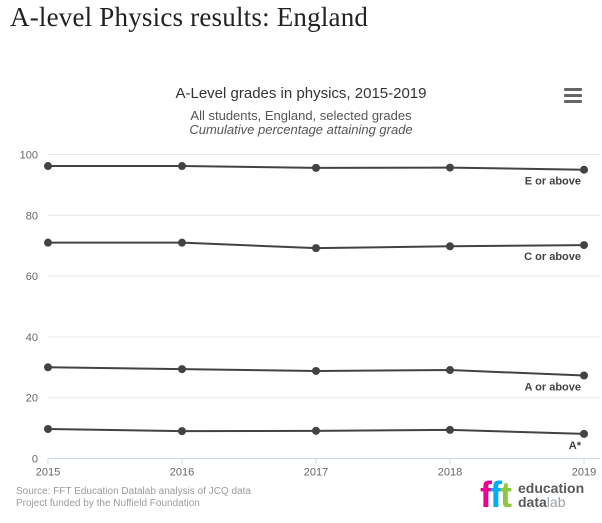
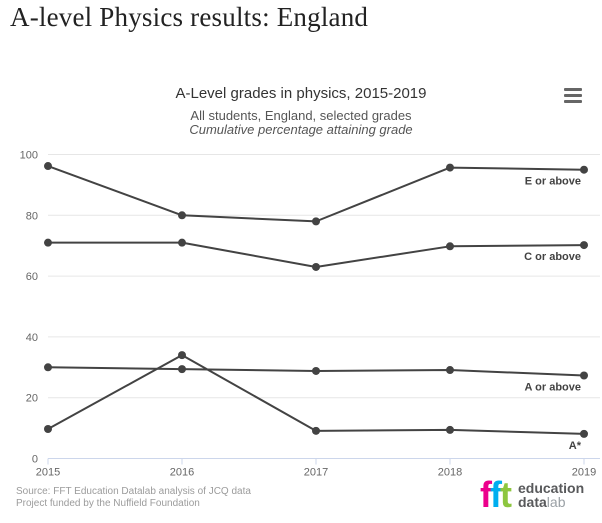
E or above/2016: 96 -> 80
A*/2016: 9 -> 34
E or above/2017: 96 -> 78
C or above/2017: 69 -> 63
